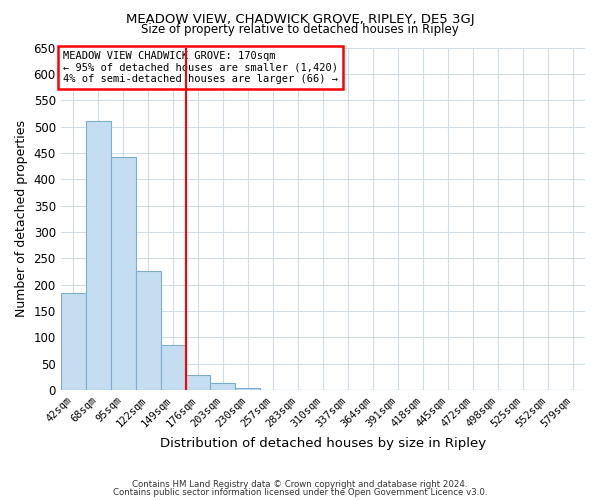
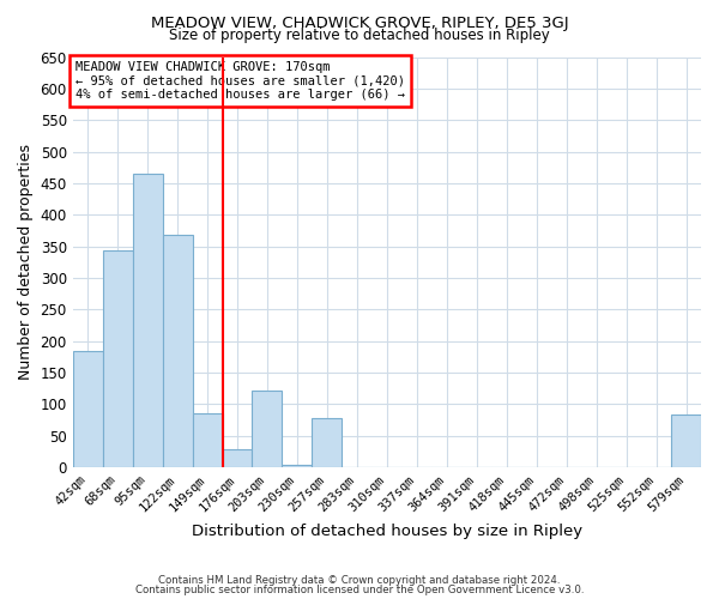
68sqm: 510 -> 344
95sqm: 443 -> 466
122sqm: 227 -> 368
203sqm: 14 -> 122
257sqm: 1 -> 78
579sqm: 1 -> 84
